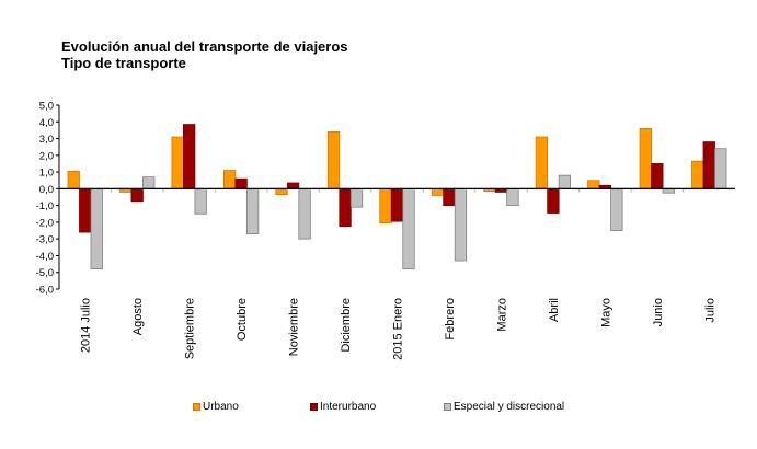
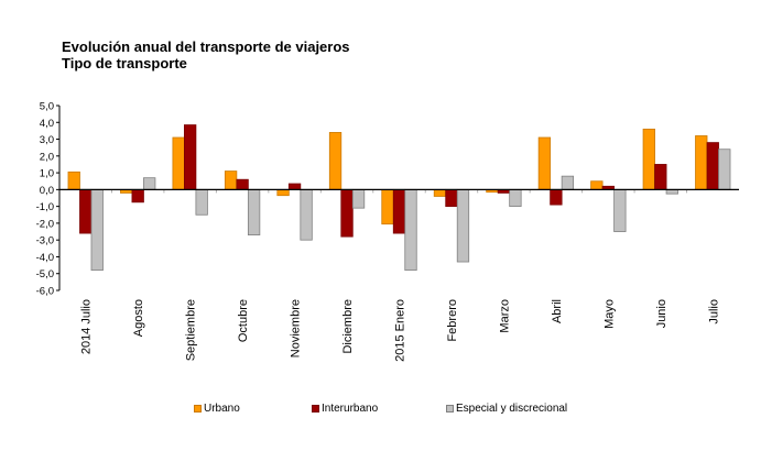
Interurbano/Diciembre: -2,2 -> -2,8
Interurbano/2015 Enero: -1,9 -> -2,6
Interurbano/Abril: -1,4 -> -0,9
Urbano/Julio: 1,6 -> 3,2
